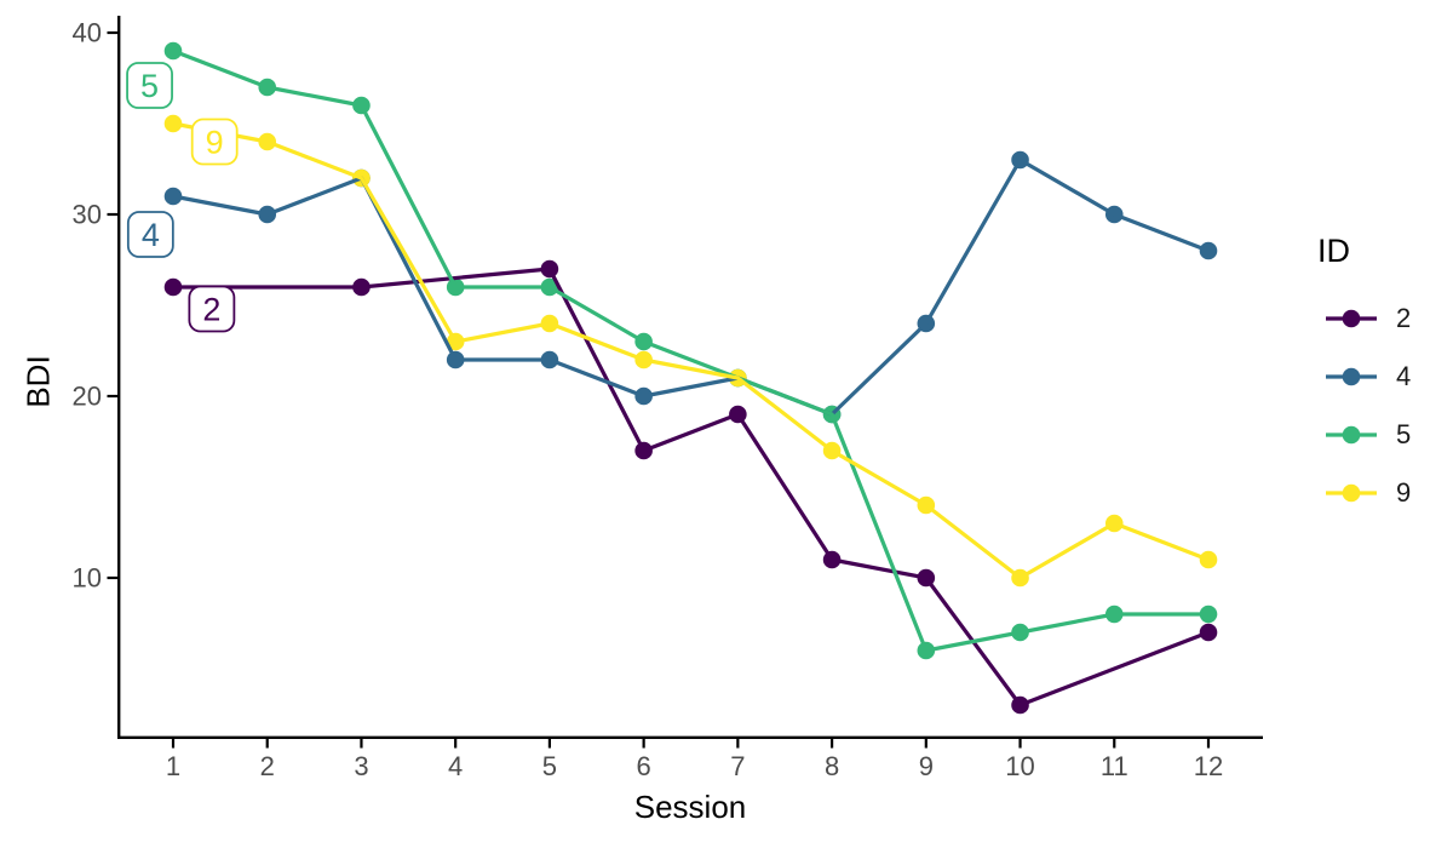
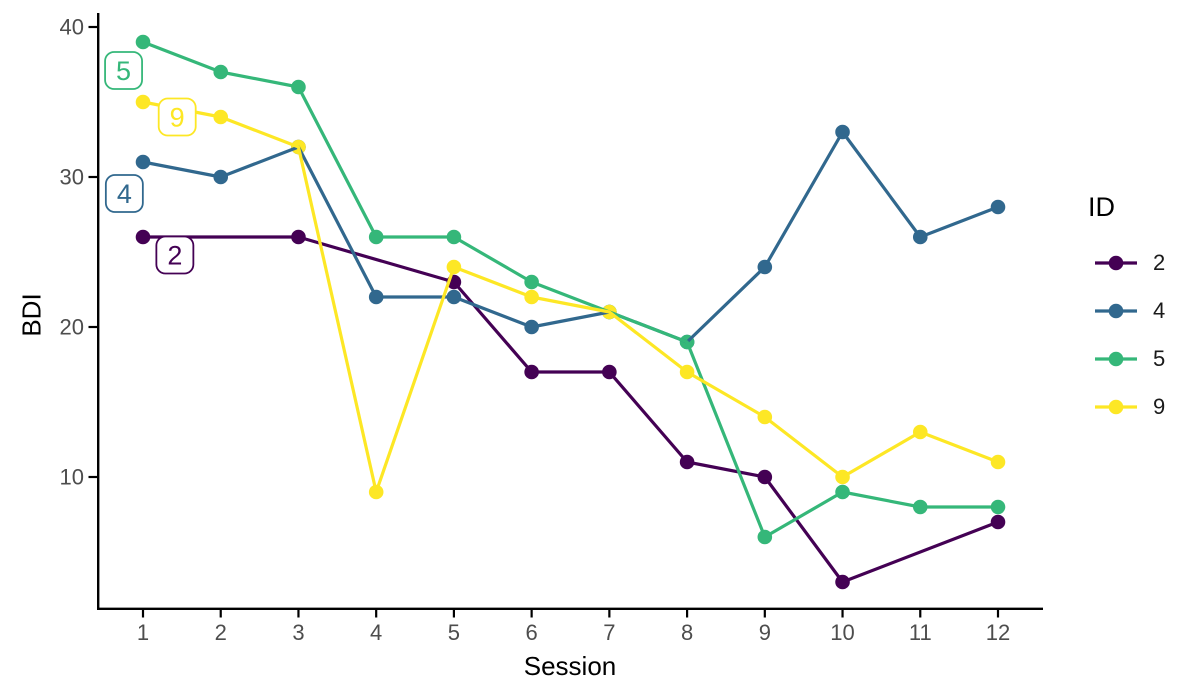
9/4: 23 -> 9
2/5: 27 -> 23
2/7: 19 -> 17
5/10: 7 -> 9
4/11: 30 -> 26
